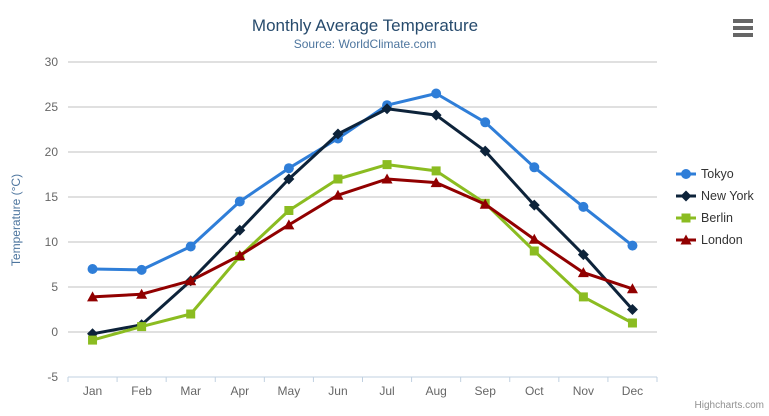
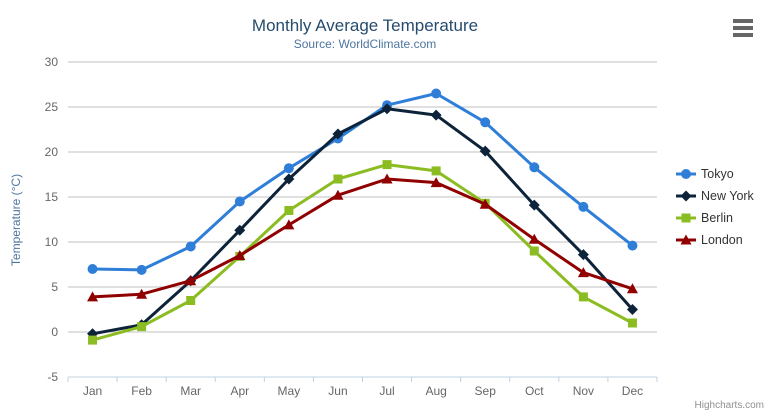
Berlin/Mar: 2 -> 4
